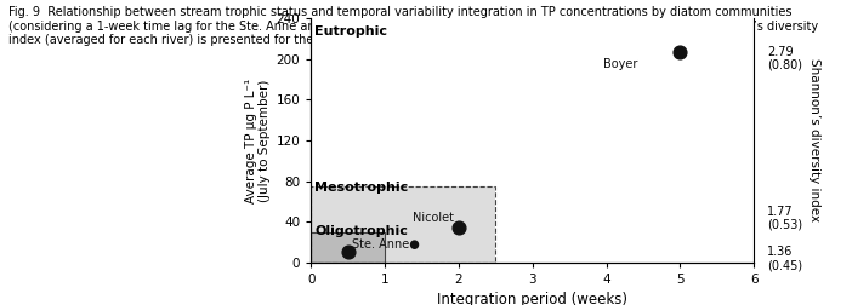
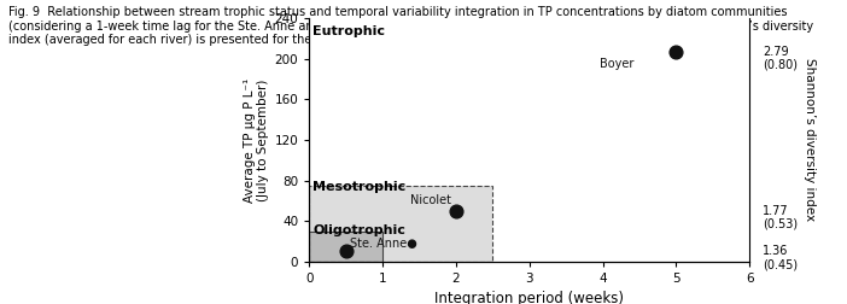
2: 34 -> 50
